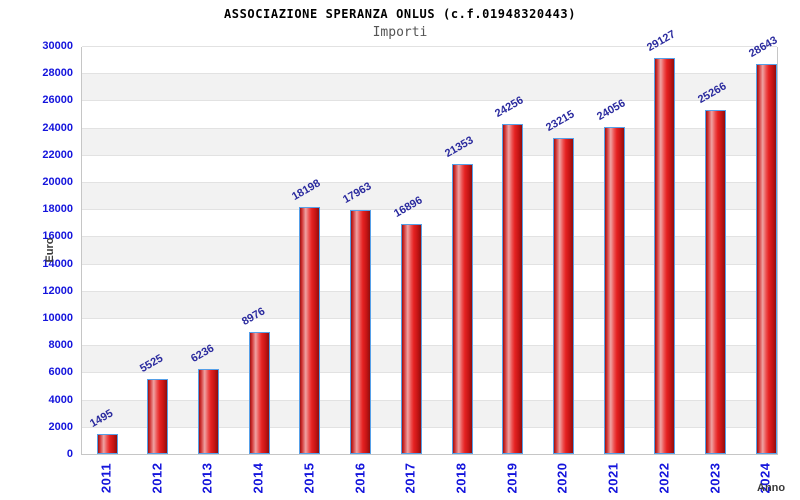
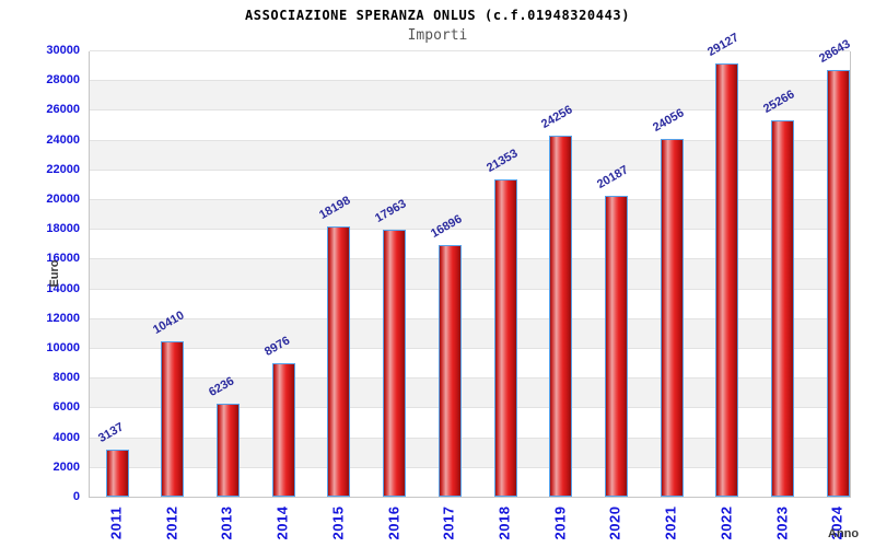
2011: 1495 -> 3137
2012: 5525 -> 10410
2020: 23215 -> 20187
